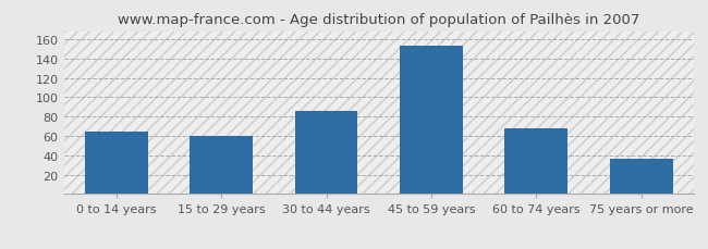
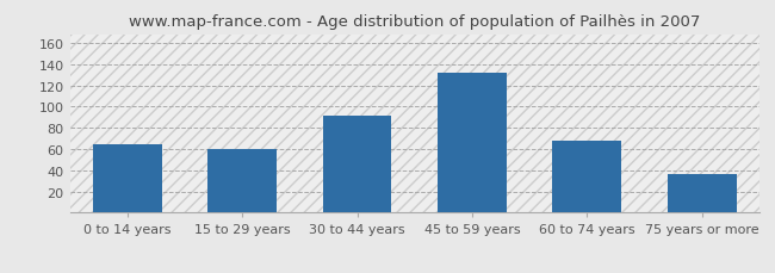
30 to 44 years: 86 -> 92
45 to 59 years: 153 -> 132
